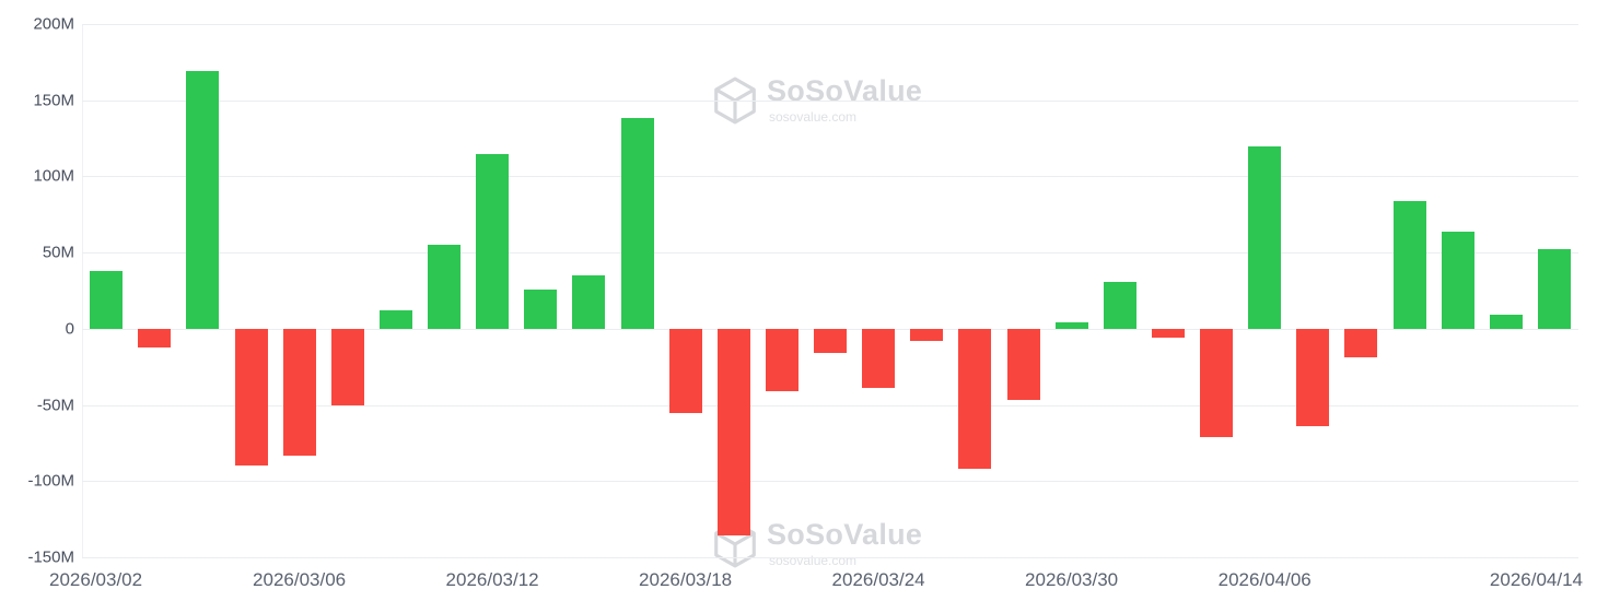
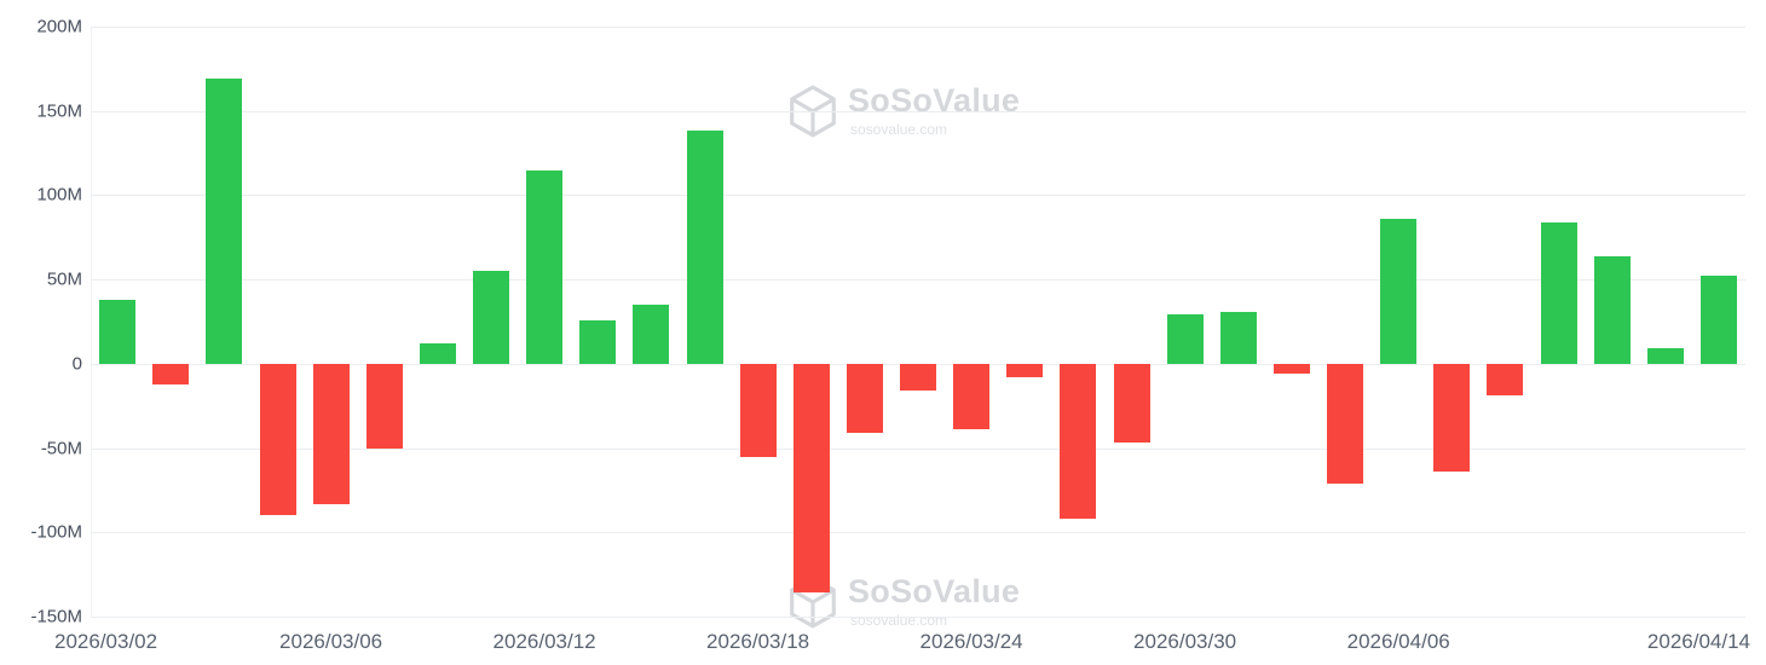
2026/03/30: 4M -> 29M
2026/04/06: 120M -> 86M
